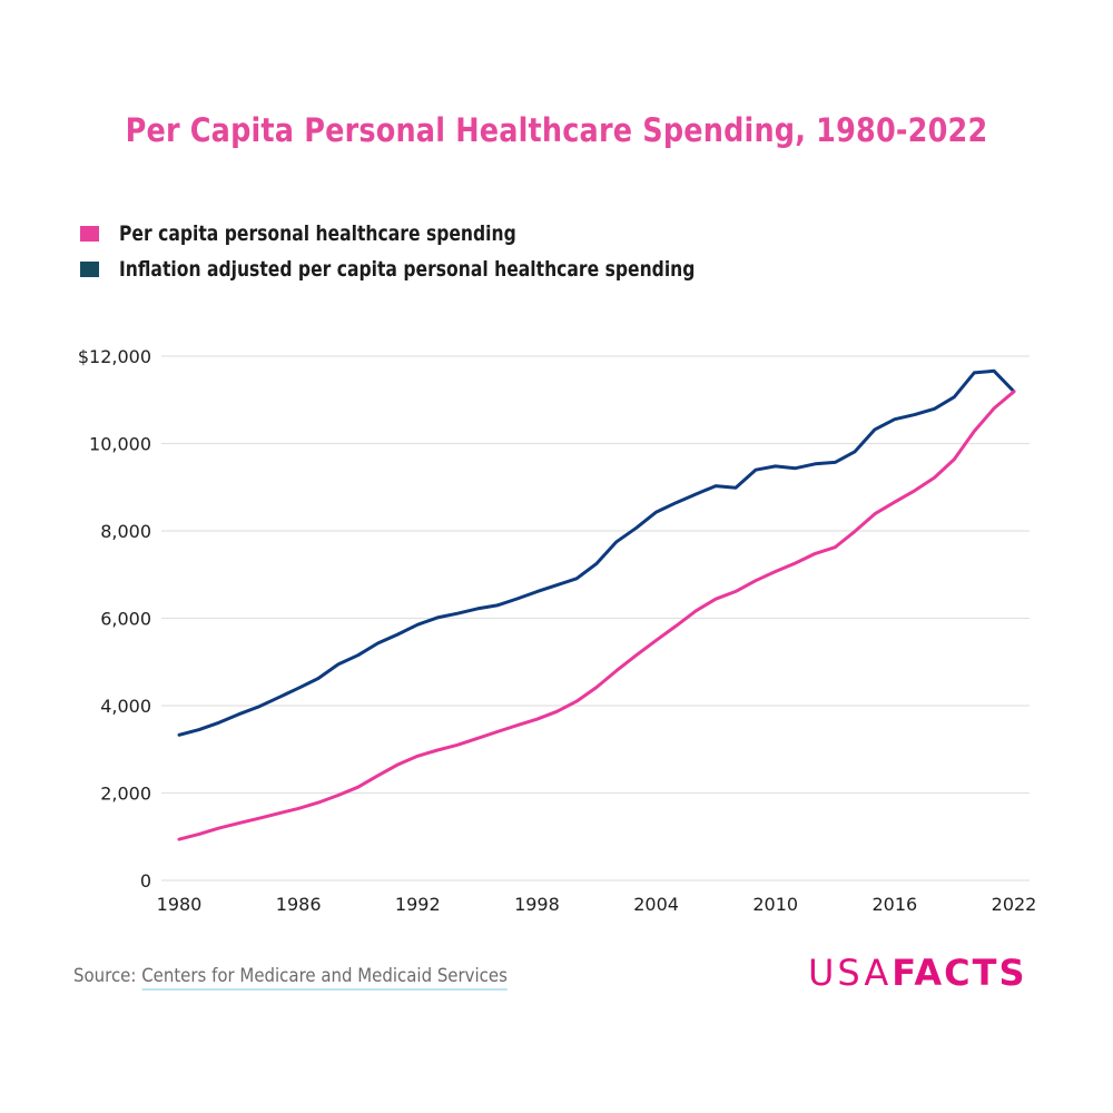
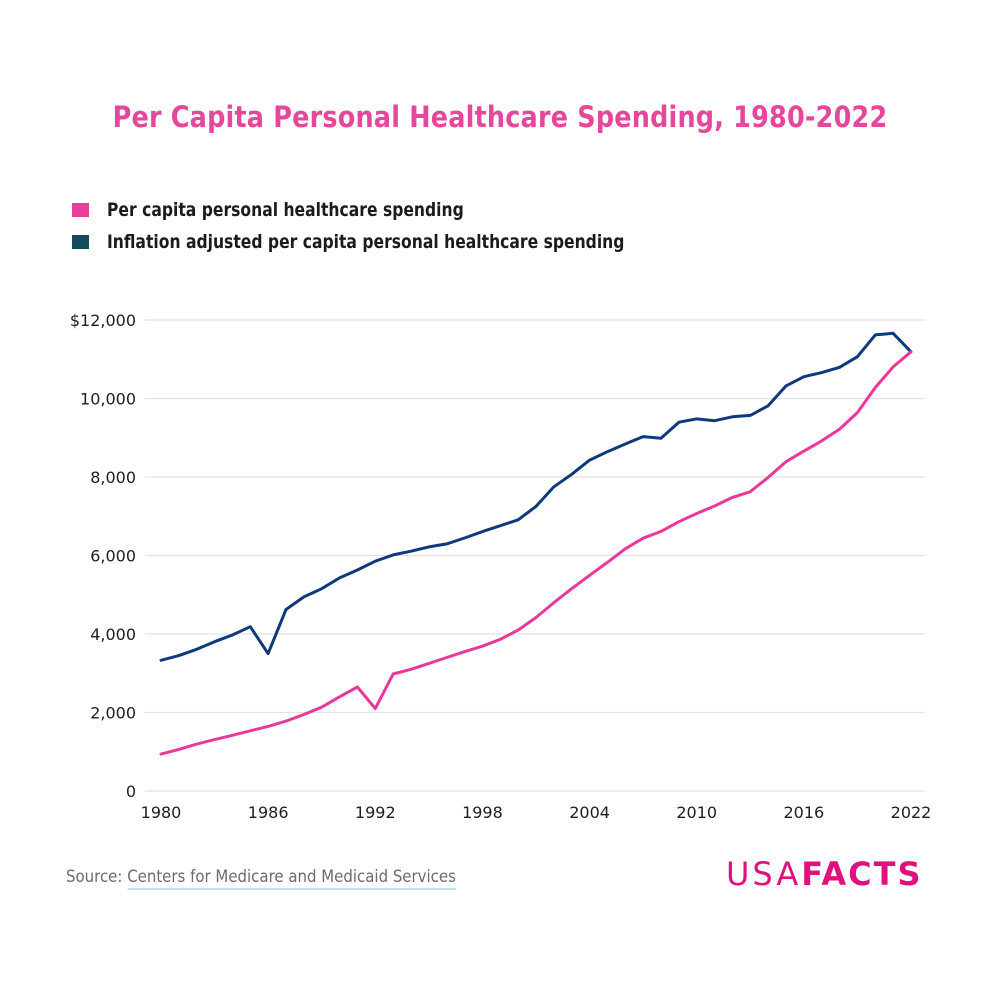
Inflation adjusted per capita personal healthcare spending/1986: $4400 -> $3500
Per capita personal healthcare spending/1992: $2800 -> $2100
